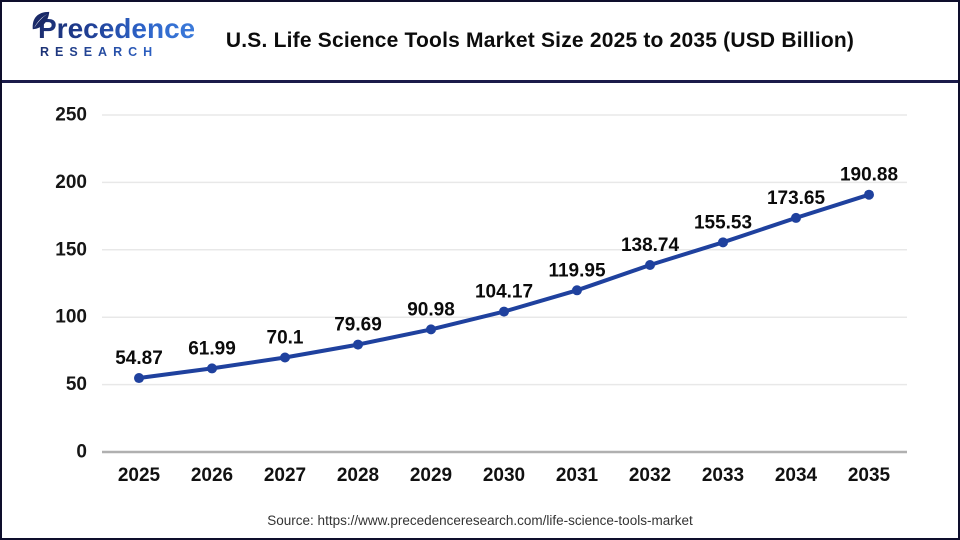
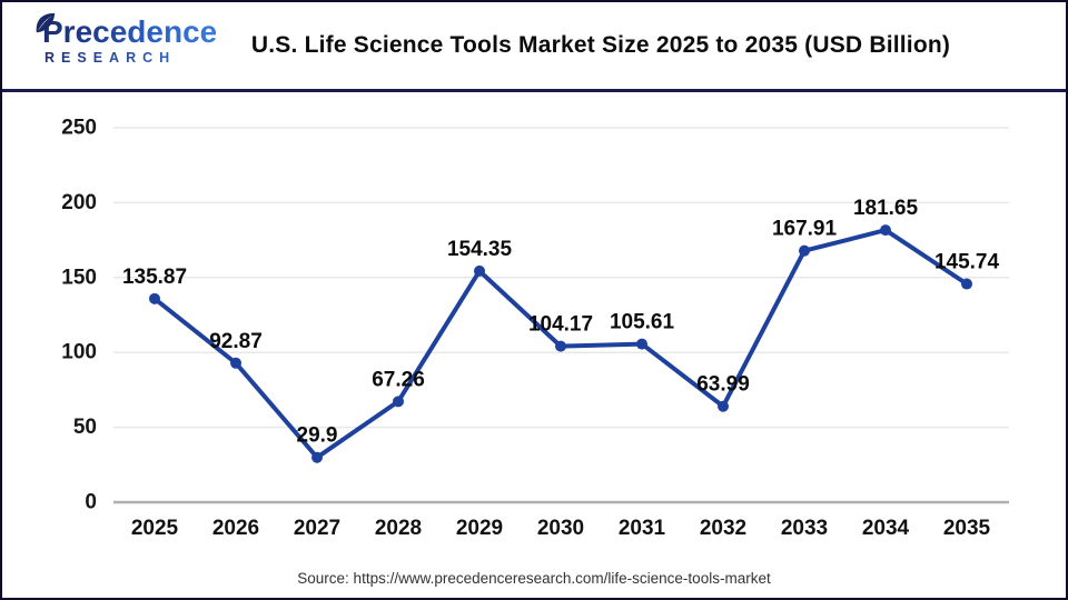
2025: 54.87 -> 135.87
2026: 61.99 -> 92.87
2027: 70.1 -> 29.9
2028: 79.69 -> 67.26
2029: 90.98 -> 154.35
2031: 119.95 -> 105.61
2032: 138.74 -> 63.99
2033: 155.53 -> 167.91
2034: 173.65 -> 181.65
2035: 190.88 -> 145.74
